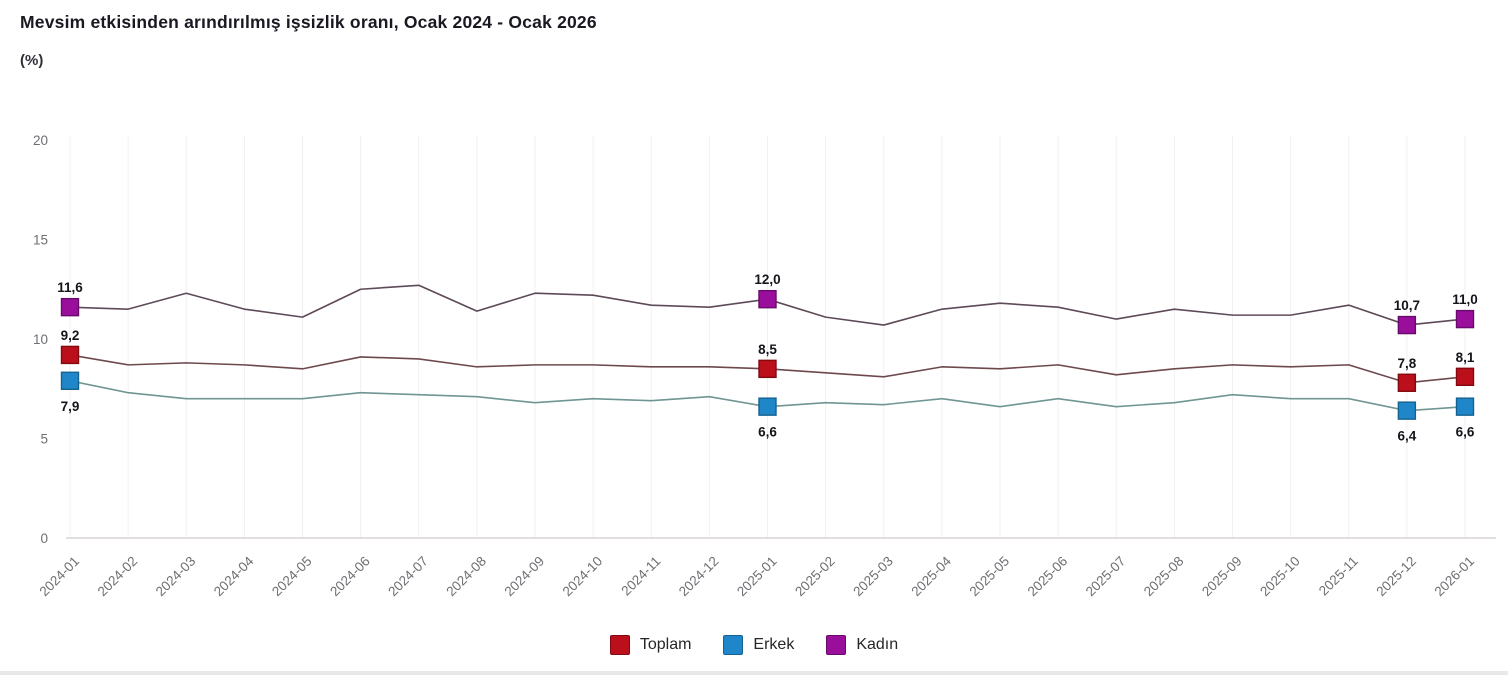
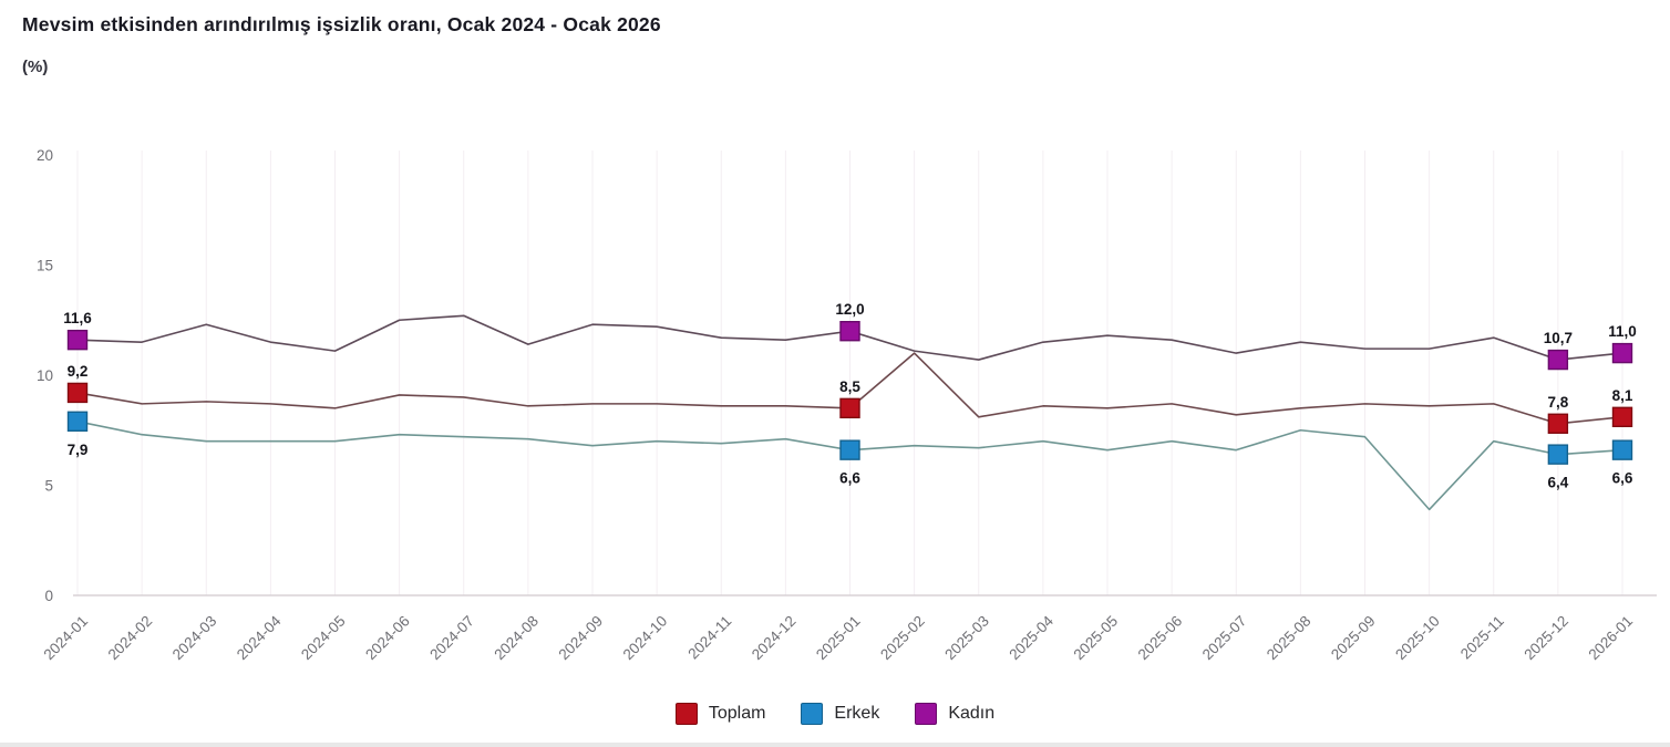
Toplam/2025-02: 8.3 -> 11.0
Erkek/2025-08: 6.8 -> 7.5
Erkek/2025-10: 7.0 -> 3.9
